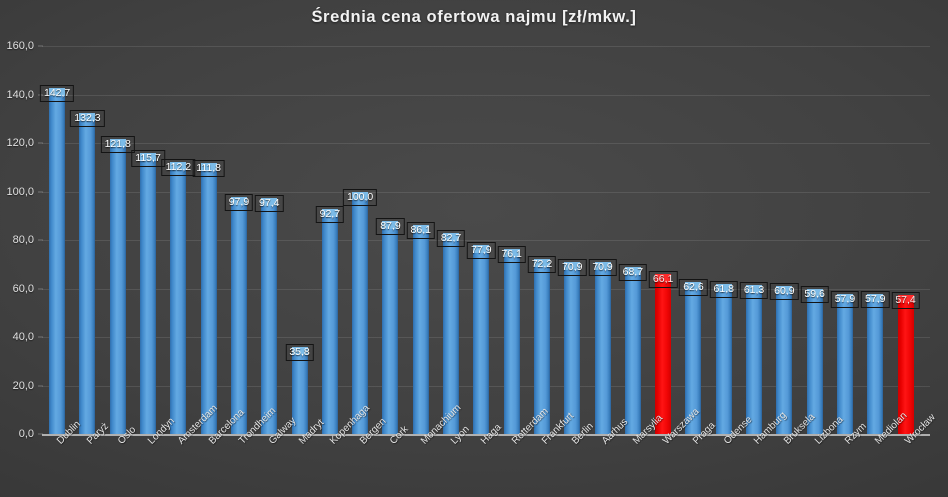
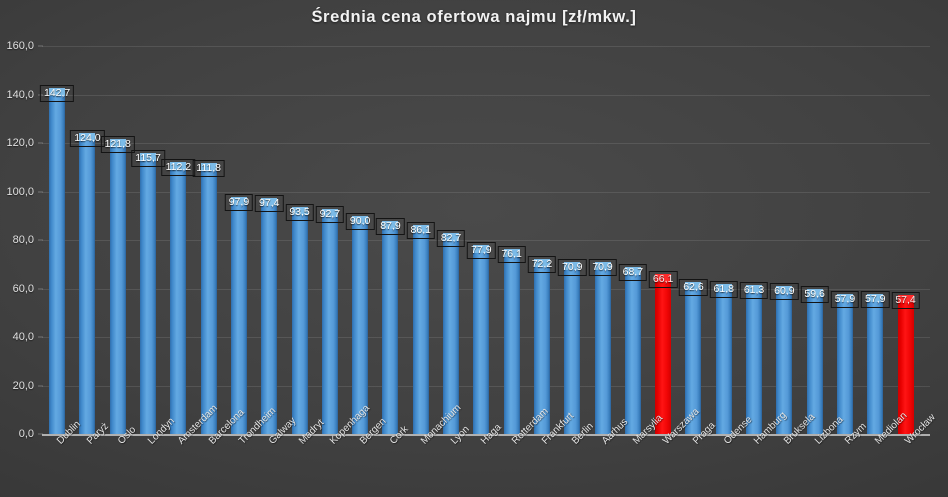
Paryż: 132,3 -> 124,0
Madryt: 35,8 -> 93,5
Bergen: 100,0 -> 90,0
